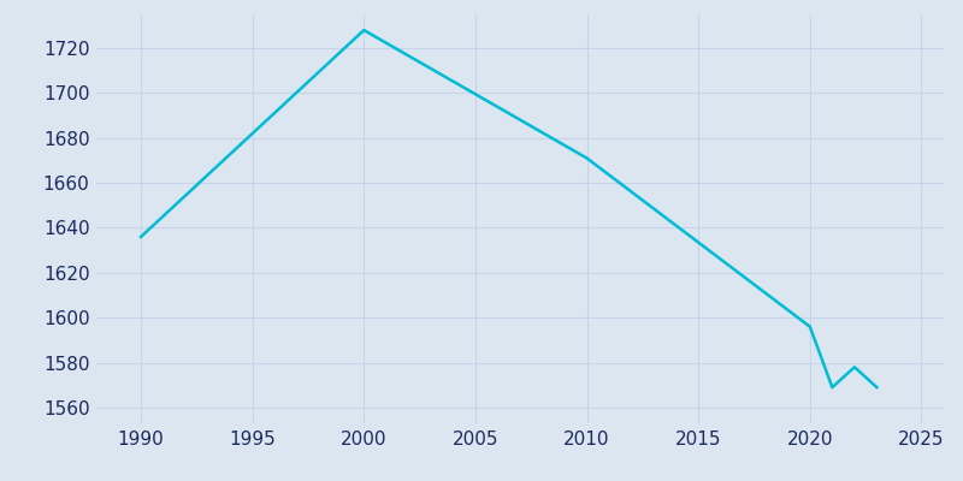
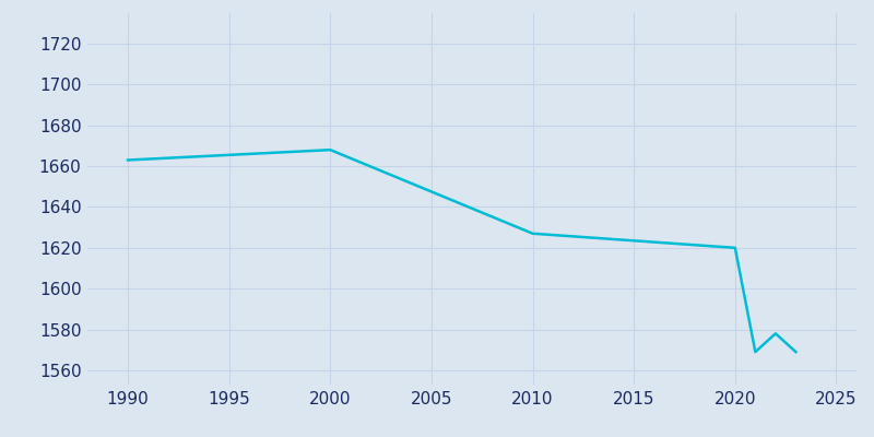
1990: 1636 -> 1663
2000: 1728 -> 1668
2010: 1671 -> 1627
2020: 1596 -> 1620
